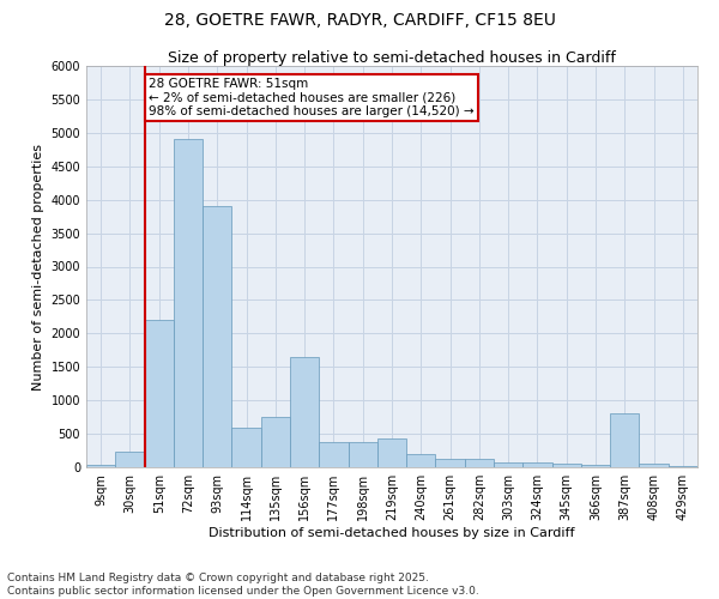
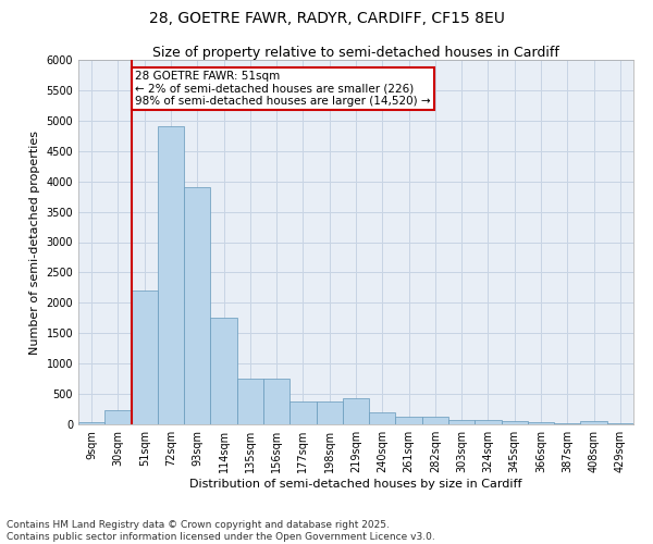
114sqm: 600 -> 1750
156sqm: 1640 -> 750
387sqm: 800 -> 10
